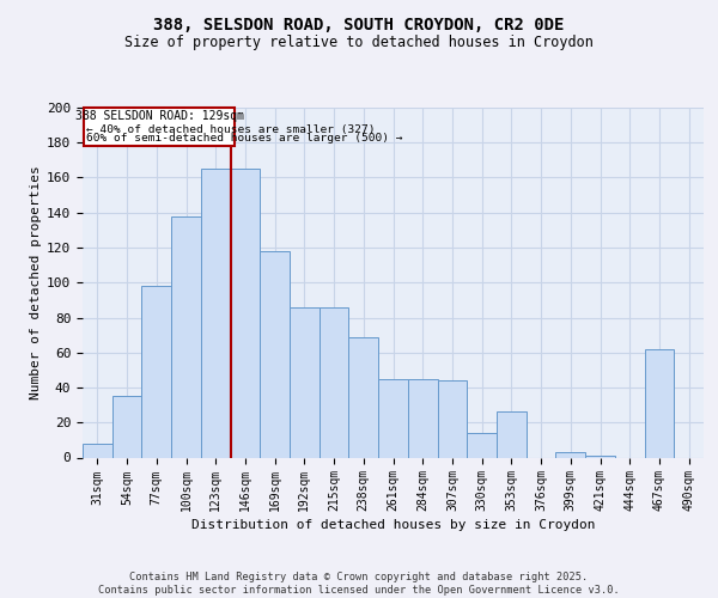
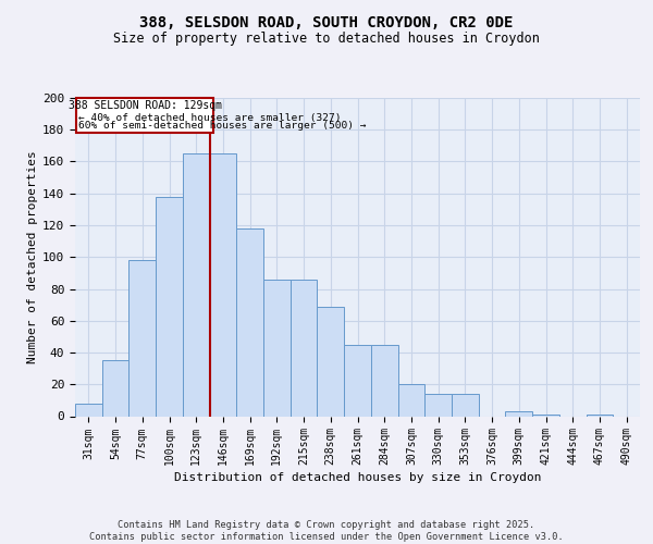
307sqm: 44 -> 20
353sqm: 26 -> 14
467sqm: 62 -> 1
